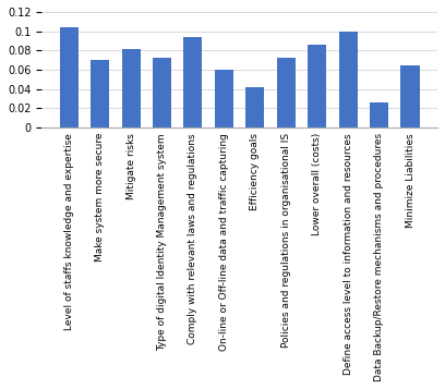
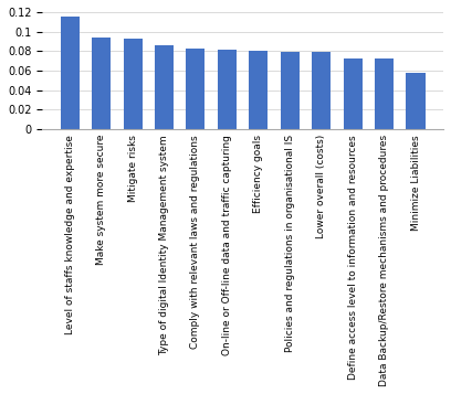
Level of staffs knowledge and expertise: 0.104 -> 0.115
Make system more secure: 0.070 -> 0.094
Mitigate risks: 0.082 -> 0.093
Type of digital Identity Management system: 0.072 -> 0.086
Comply with relevant laws and regulations: 0.094 -> 0.083
On-line or Off-line data and traffic capturing: 0.060 -> 0.082
Efficiency goals: 0.042 -> 0.080
Policies and regulations in organisational IS: 0.072 -> 0.079
Lower overall (costs): 0.086 -> 0.079
Define access level to information and resources: 0.100 -> 0.073
Data Backup/Restore mechanisms and procedures: 0.026 -> 0.073
Minimize Liabilities: 0.064 -> 0.058
